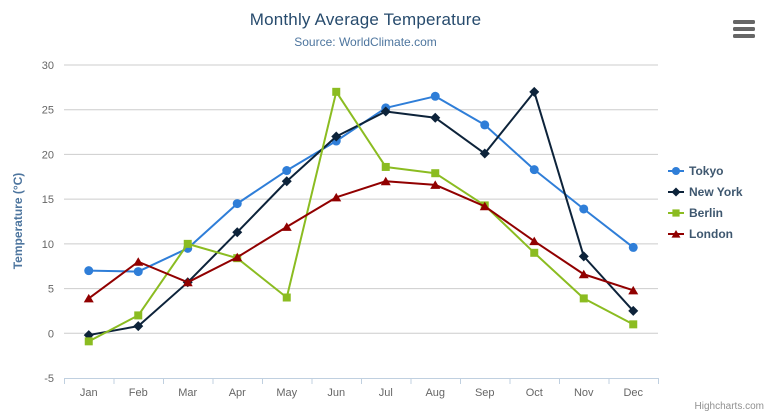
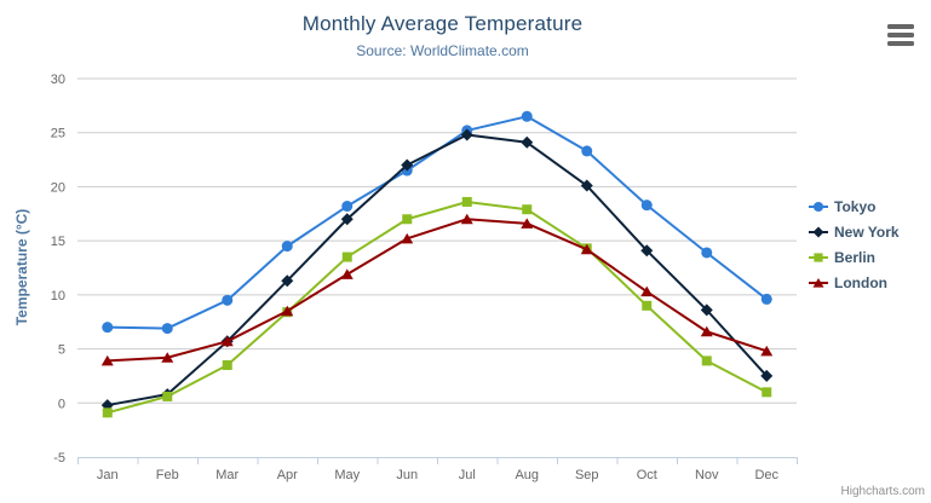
Berlin/Feb: 2 -> 1
London/Feb: 8 -> 4
Berlin/Mar: 10 -> 4
Berlin/May: 4 -> 14
Berlin/Jun: 27 -> 17
New York/Oct: 27 -> 14
